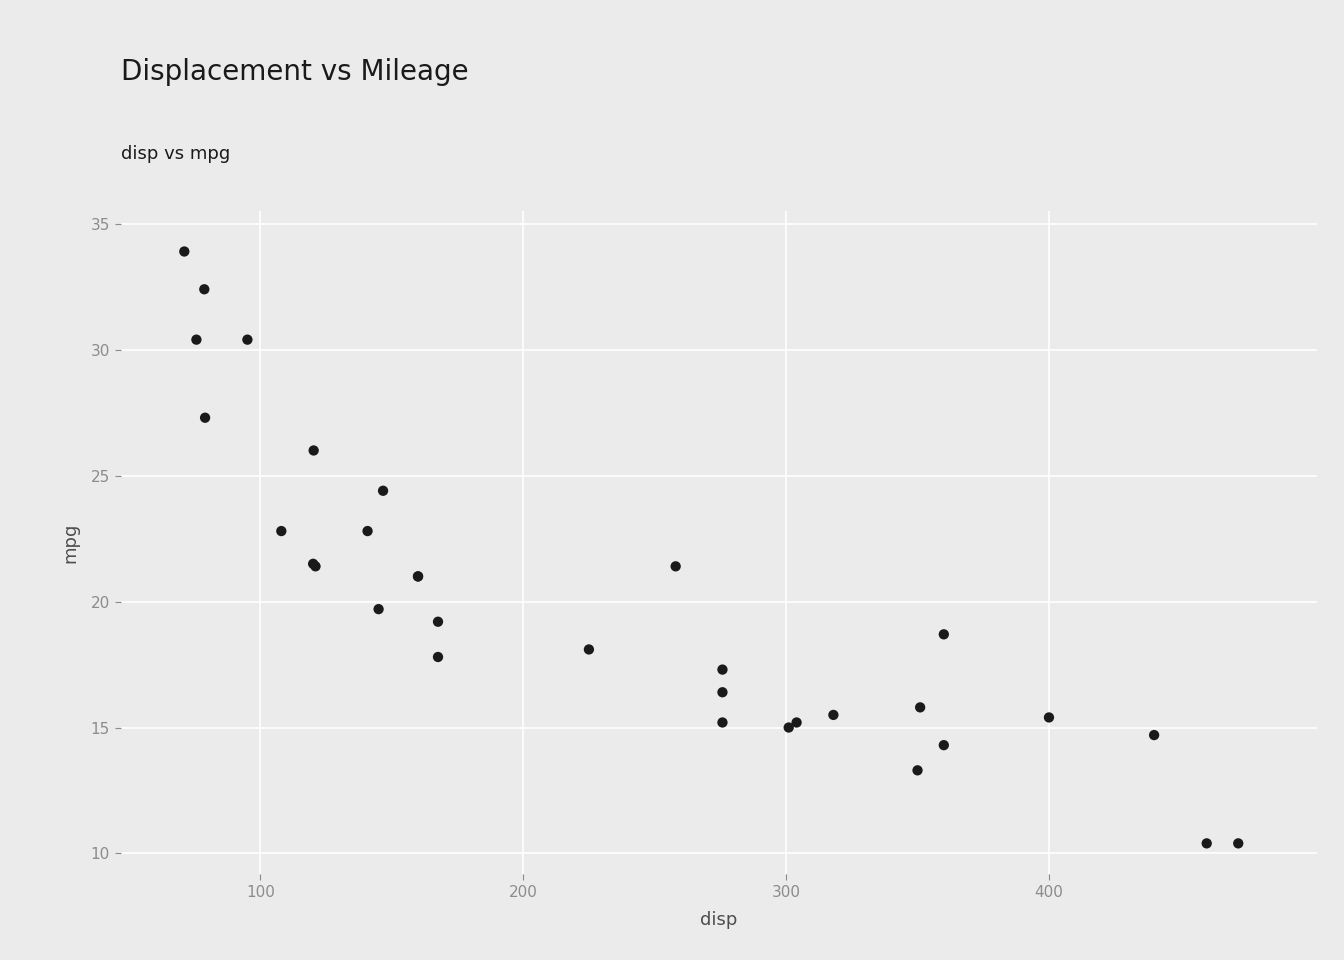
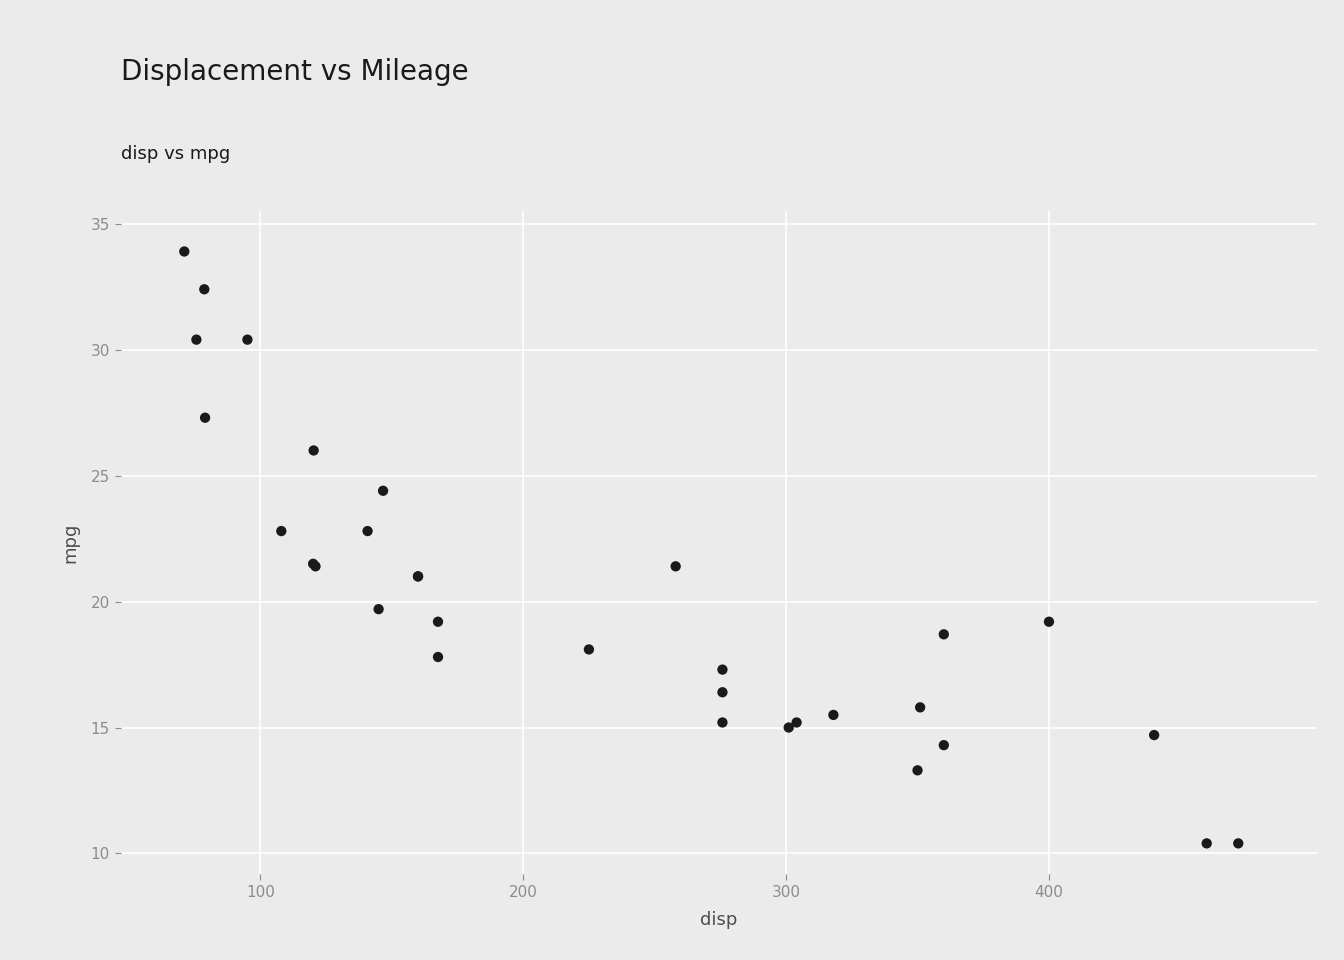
400: 15.4 -> 19.2
